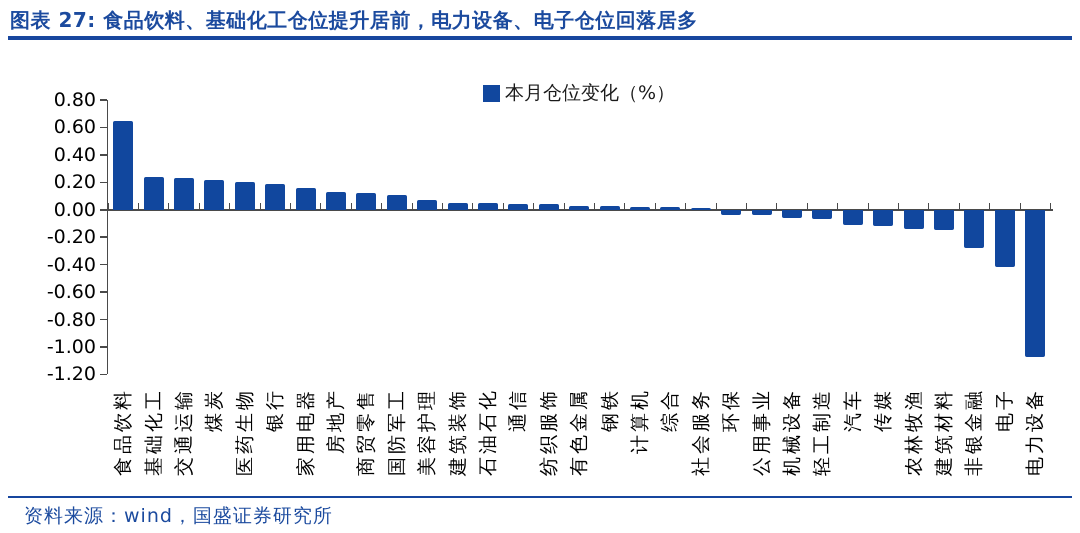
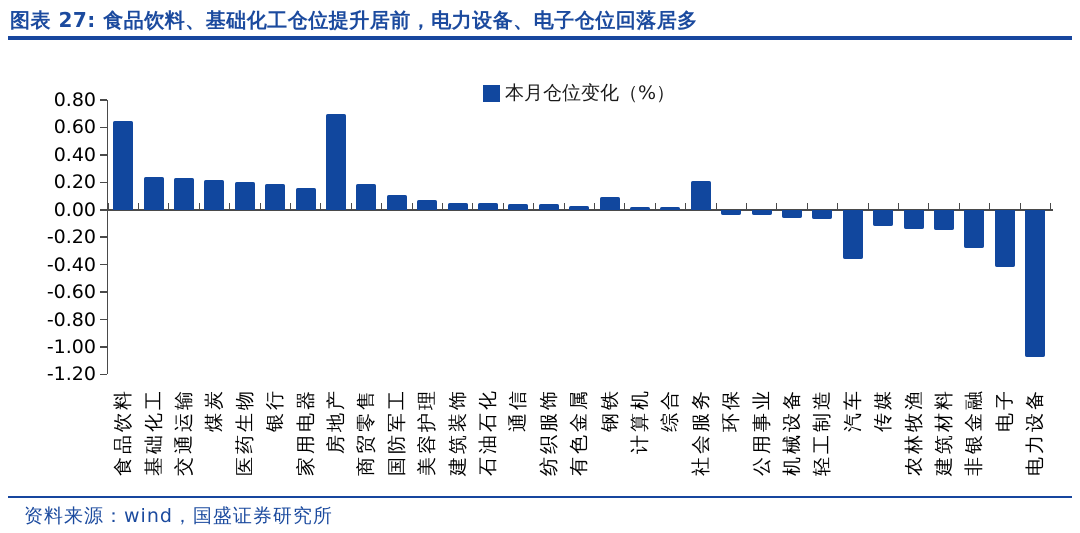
房地产: 0.13 -> 0.70
商贸零售: 0.12 -> 0.19
钢铁: 0.03 -> 0.09
社会服务: 0.01 -> 0.21
汽车: -0.11 -> -0.36
